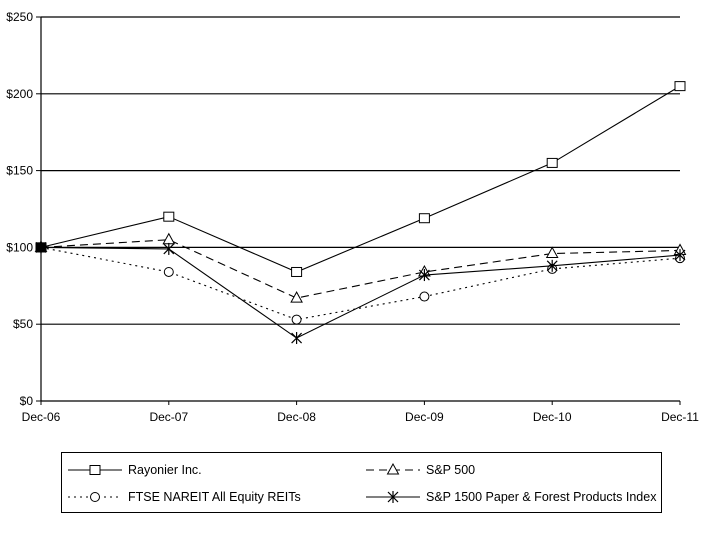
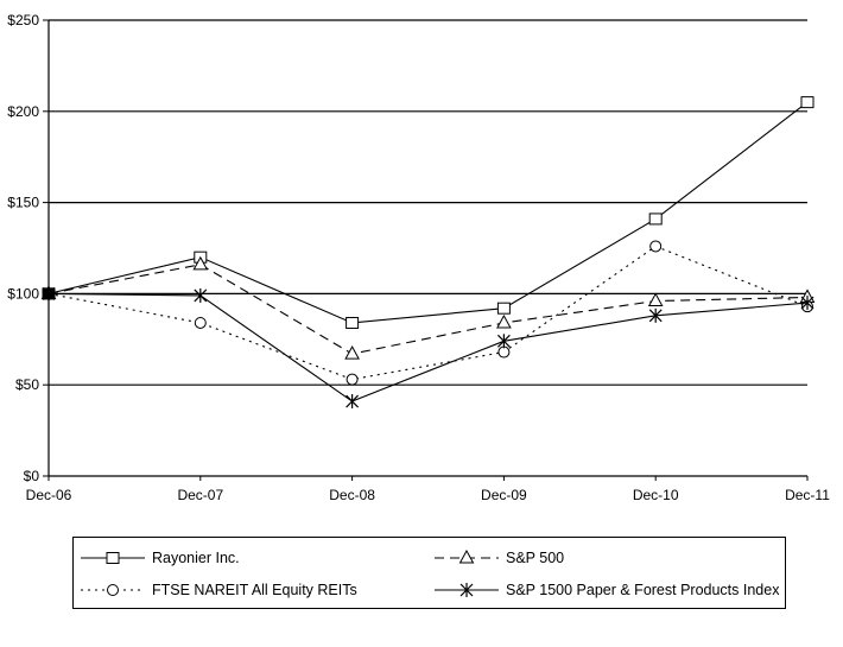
S&P 500/Dec-07: $105 -> $116
Rayonier Inc./Dec-09: $119 -> $92
S&P 1500 Paper & Forest Products Index/Dec-09: $82 -> $74
Rayonier Inc./Dec-10: $155 -> $141
FTSE NAREIT All Equity REITs/Dec-10: $86 -> $126
